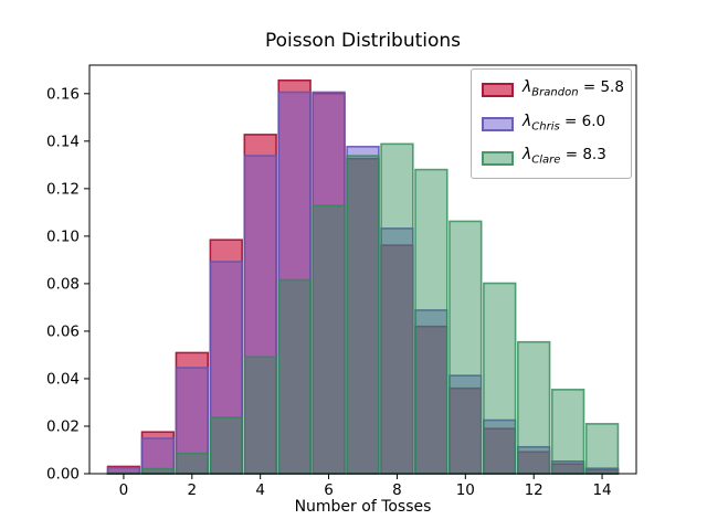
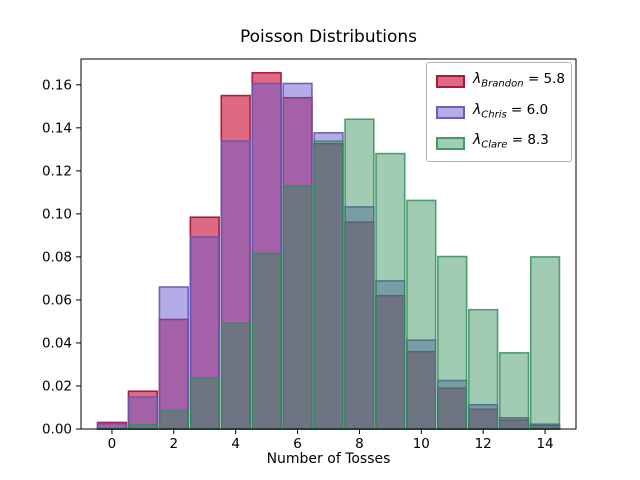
Chris/2: 0.045 -> 0.066
Brandon/4: 0.143 -> 0.155
Brandon/6: 0.160 -> 0.154
Clare/8: 0.139 -> 0.144
Clare/14: 0.021 -> 0.080
